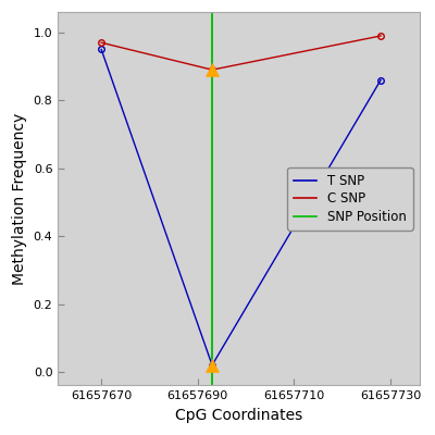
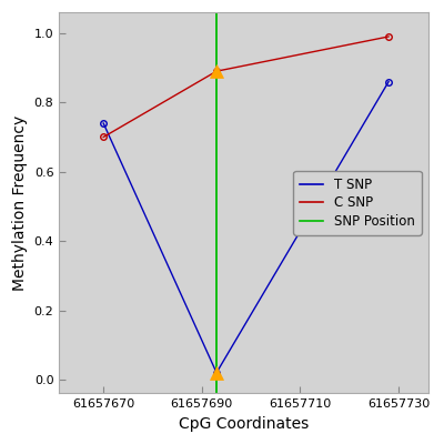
T SNP/61657670: 0.95 -> 0.74
C SNP/61657670: 0.97 -> 0.70
